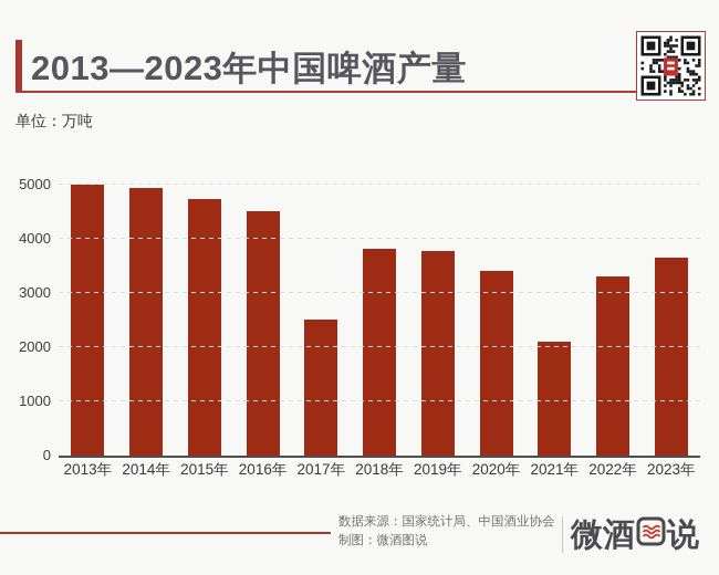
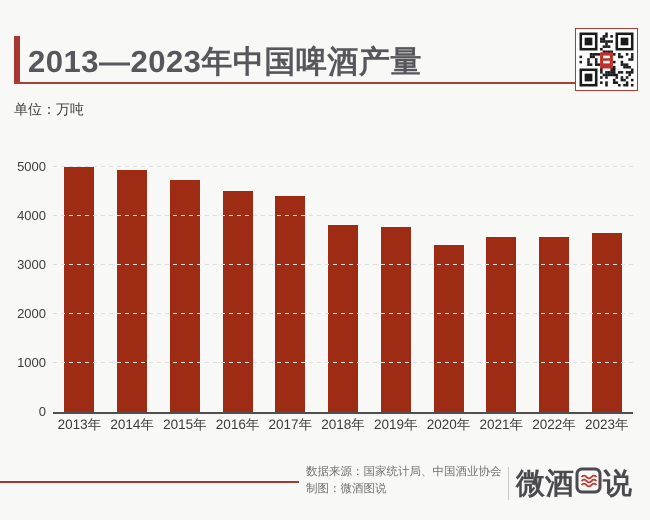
2017年: 2500 -> 4400
2021年: 2100 -> 3600
2022年: 3300 -> 3600
